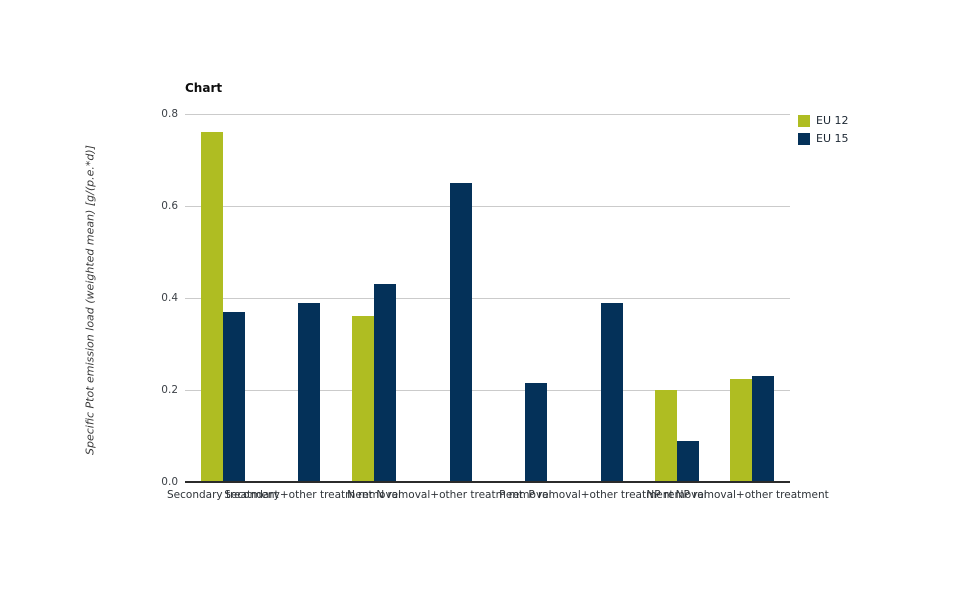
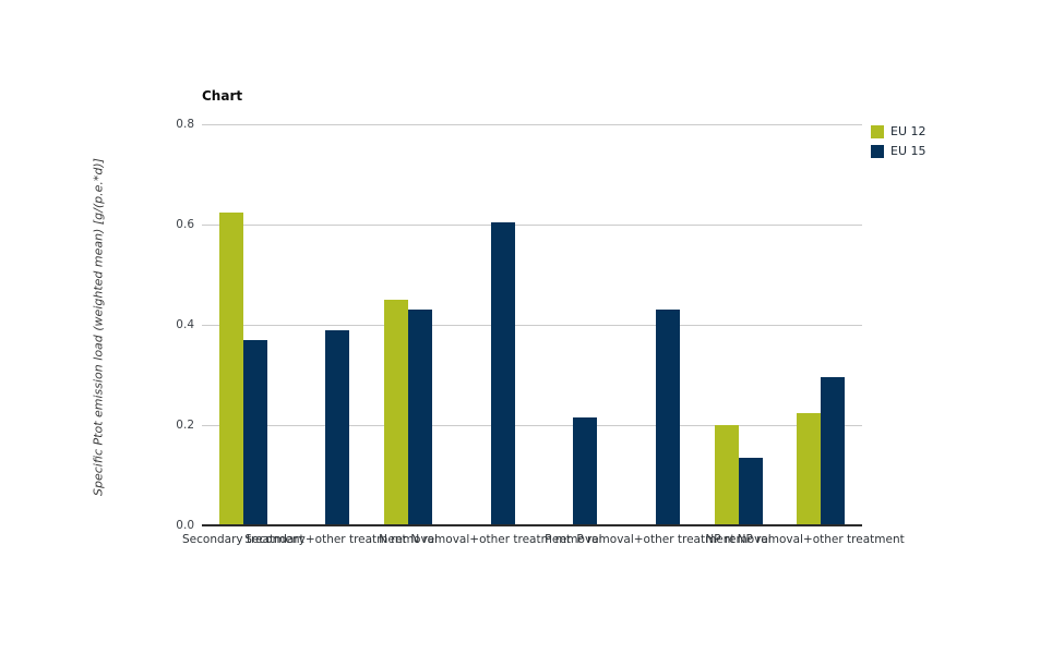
EU 12/Secondary treatment: 0.76 -> 0.62
EU 12/N removal: 0.36 -> 0.45
EU 15/N removal+other treatment: 0.65 -> 0.60
EU 15/P removal+other treatment: 0.39 -> 0.43
EU 15/NP removal: 0.09 -> 0.14
EU 15/NP removal+other treatment: 0.23 -> 0.29
